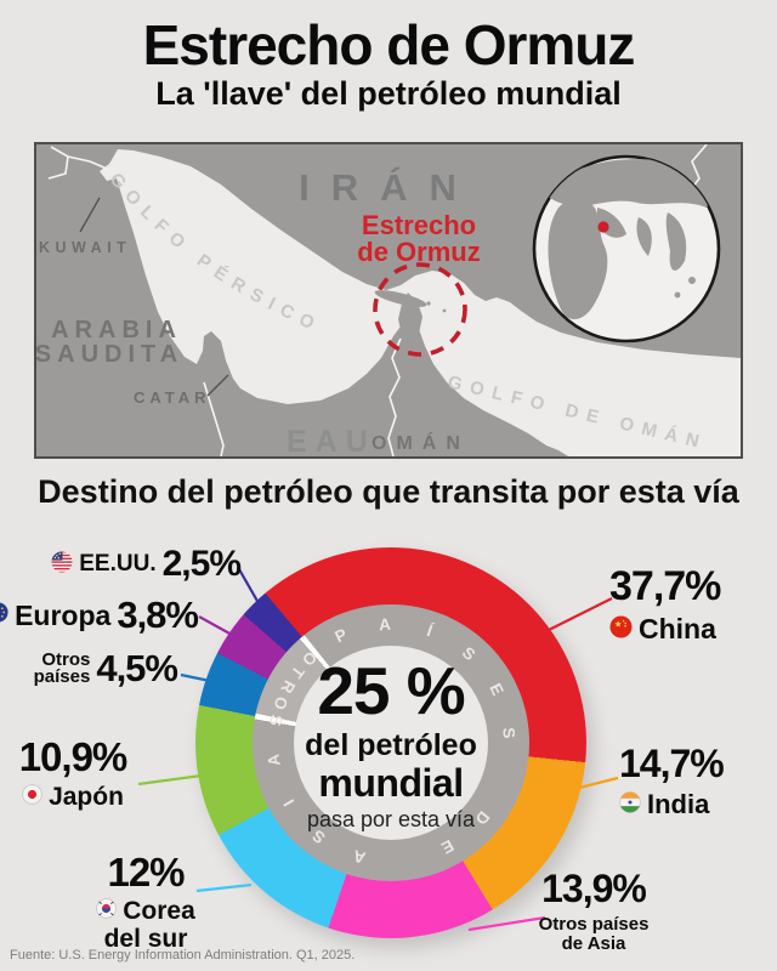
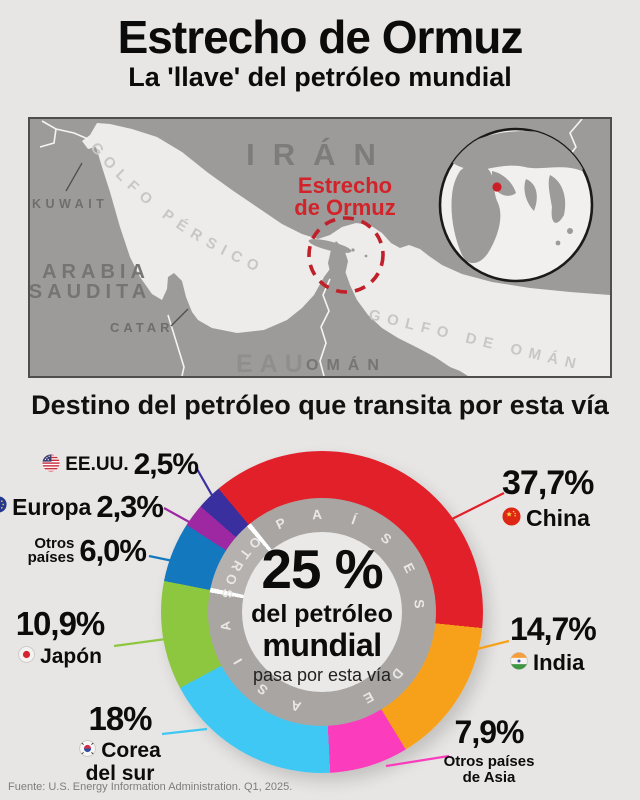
Otros países de Asia: 13,9% -> 7,9%
Corea del sur: 12% -> 18%
Otros países: 4,5% -> 6,0%
Europa: 3,8% -> 2,3%
